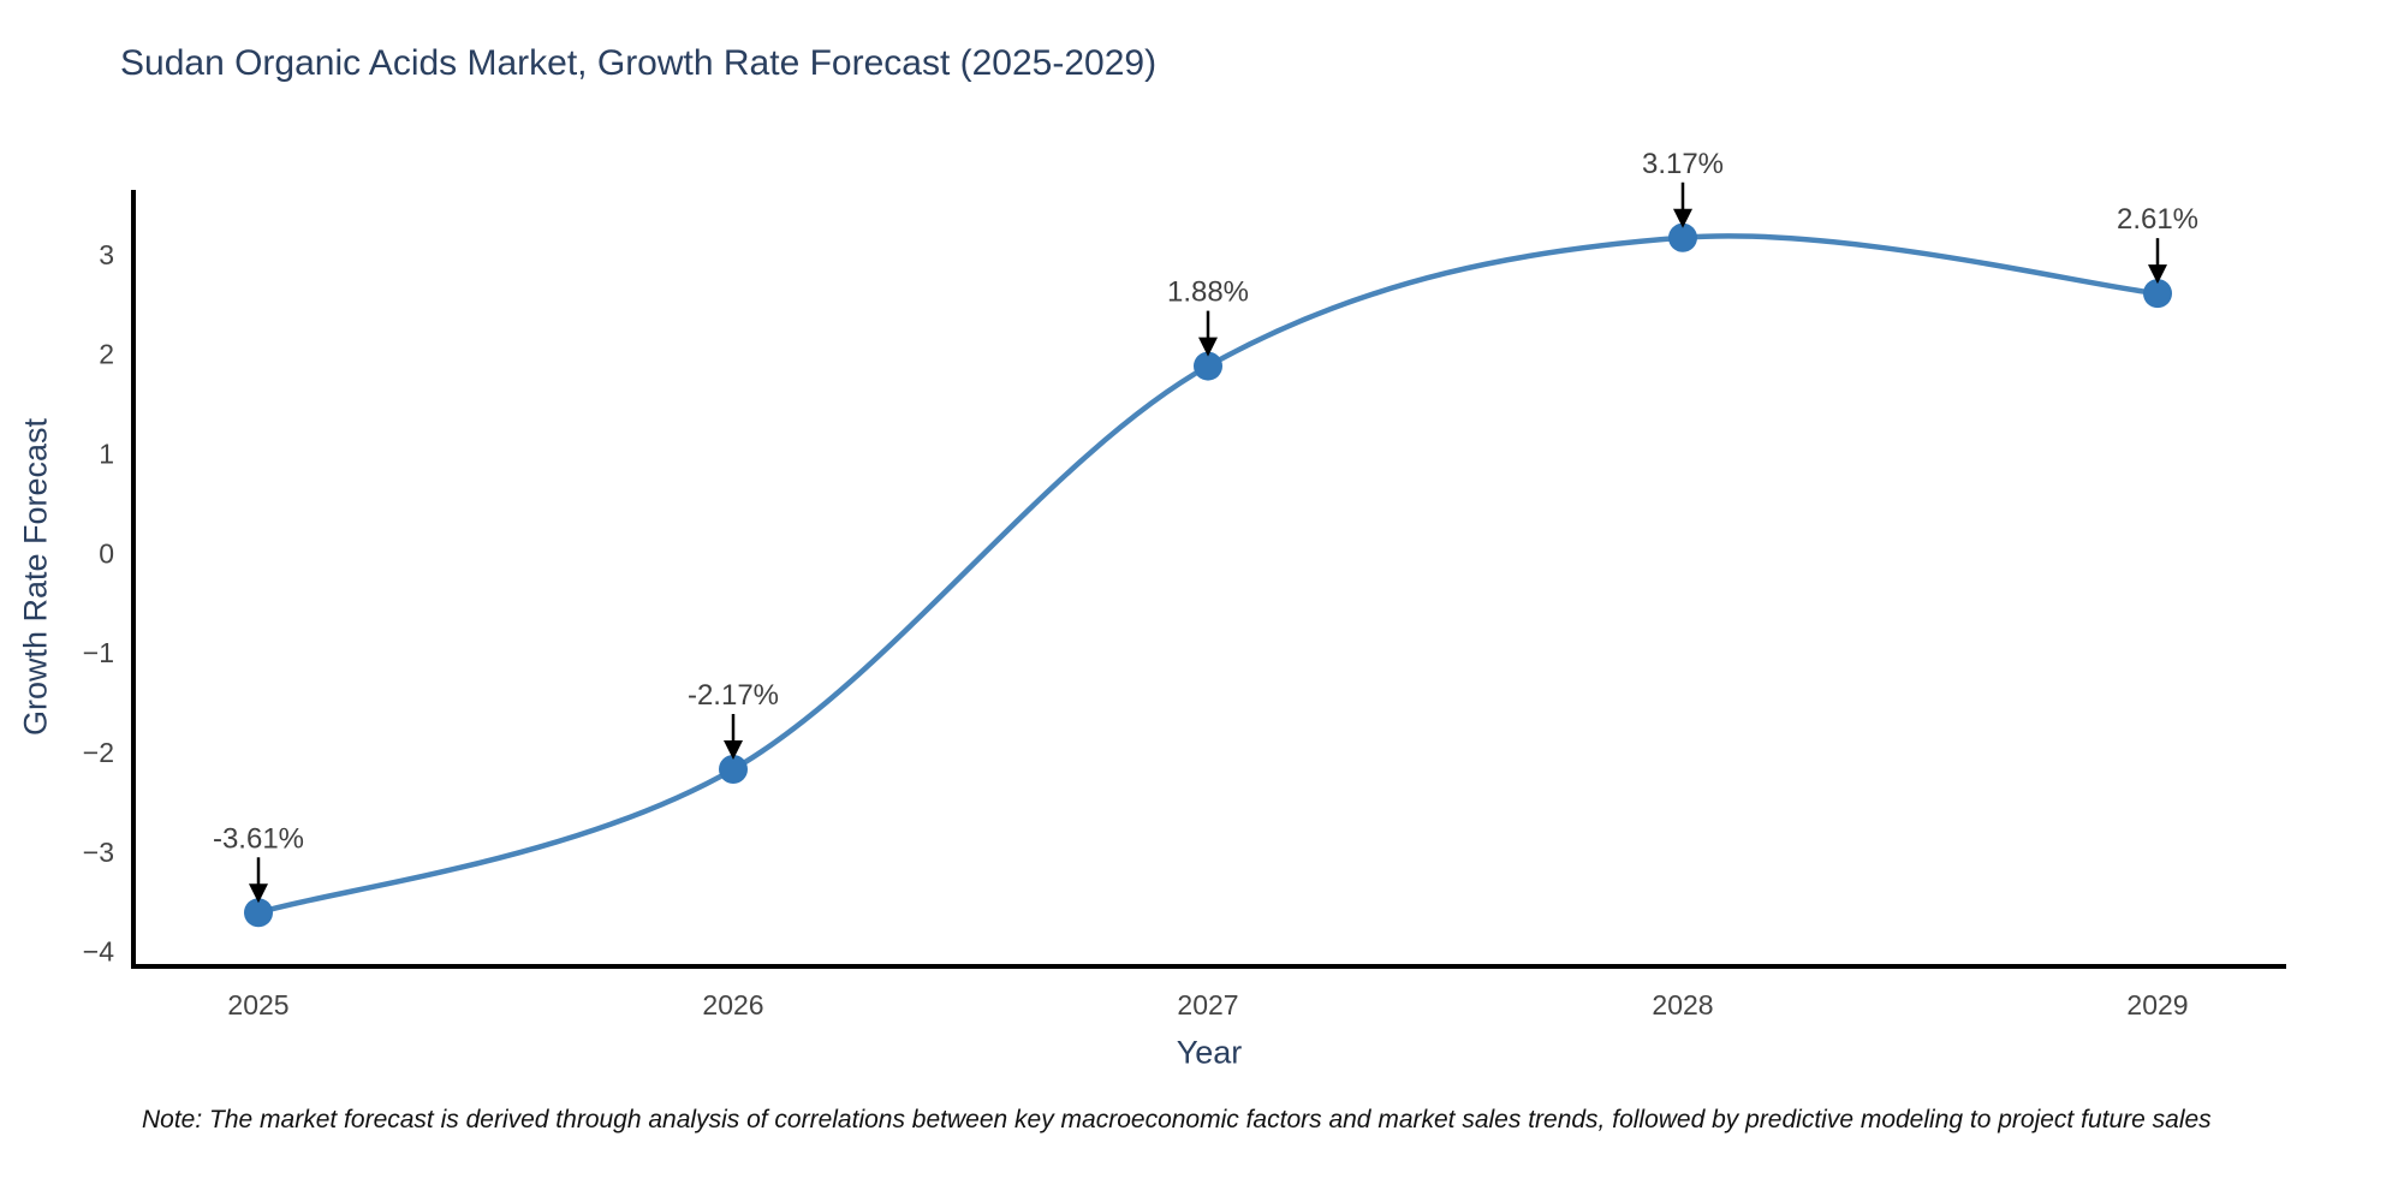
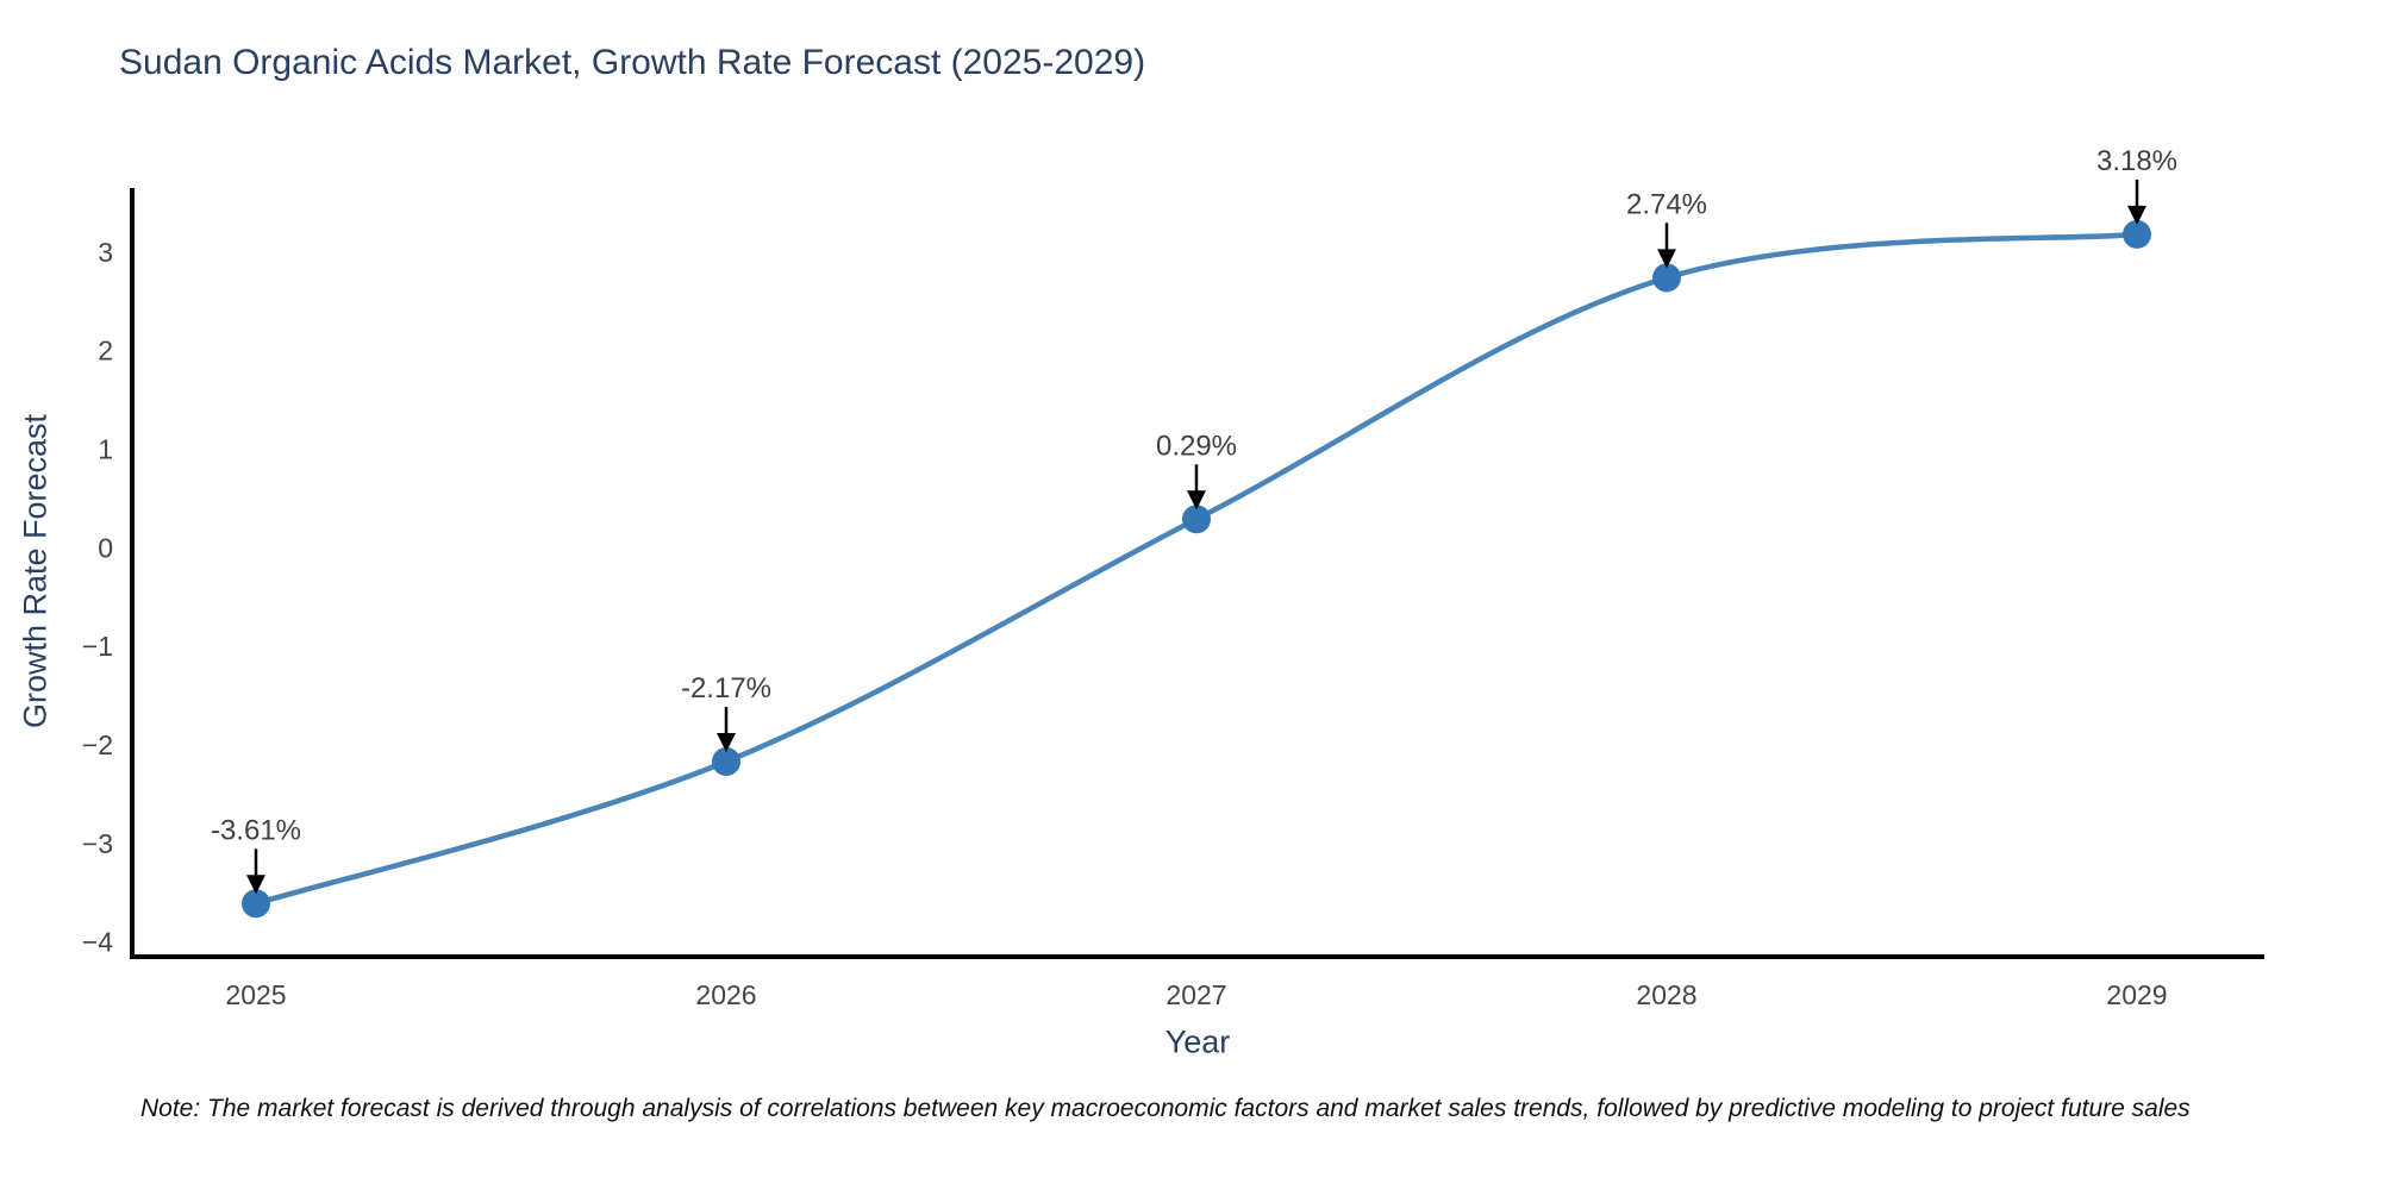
2027: 1.88% -> 0.29%
2028: 3.17% -> 2.74%
2029: 2.61% -> 3.18%
